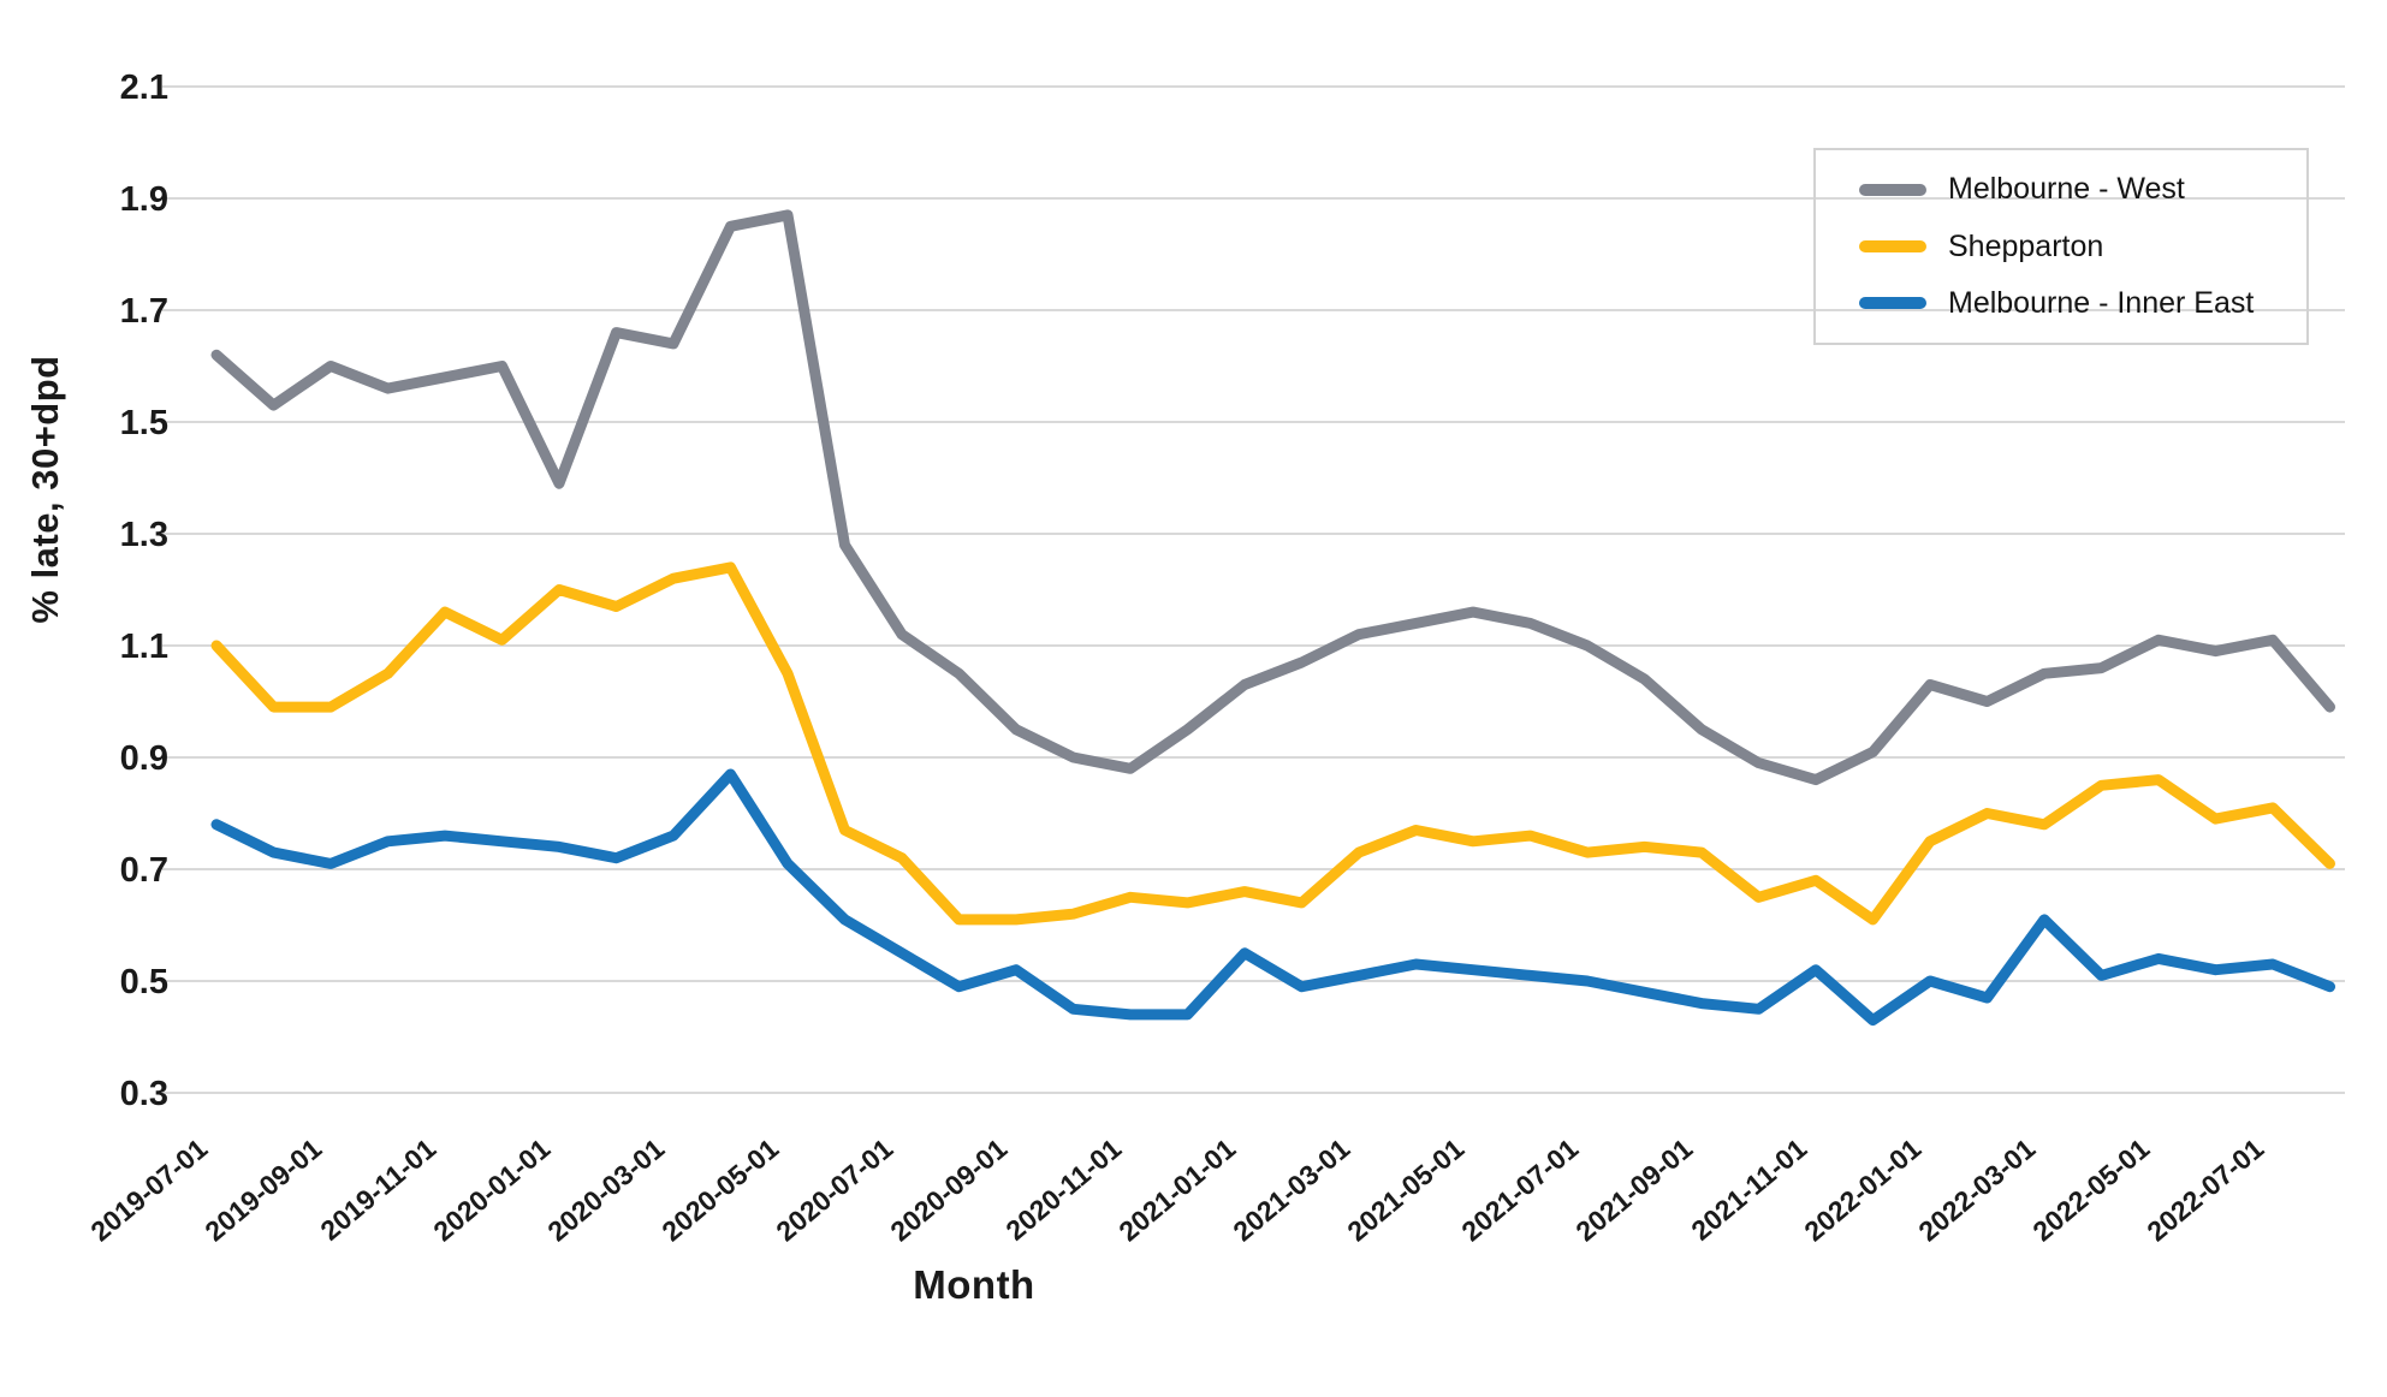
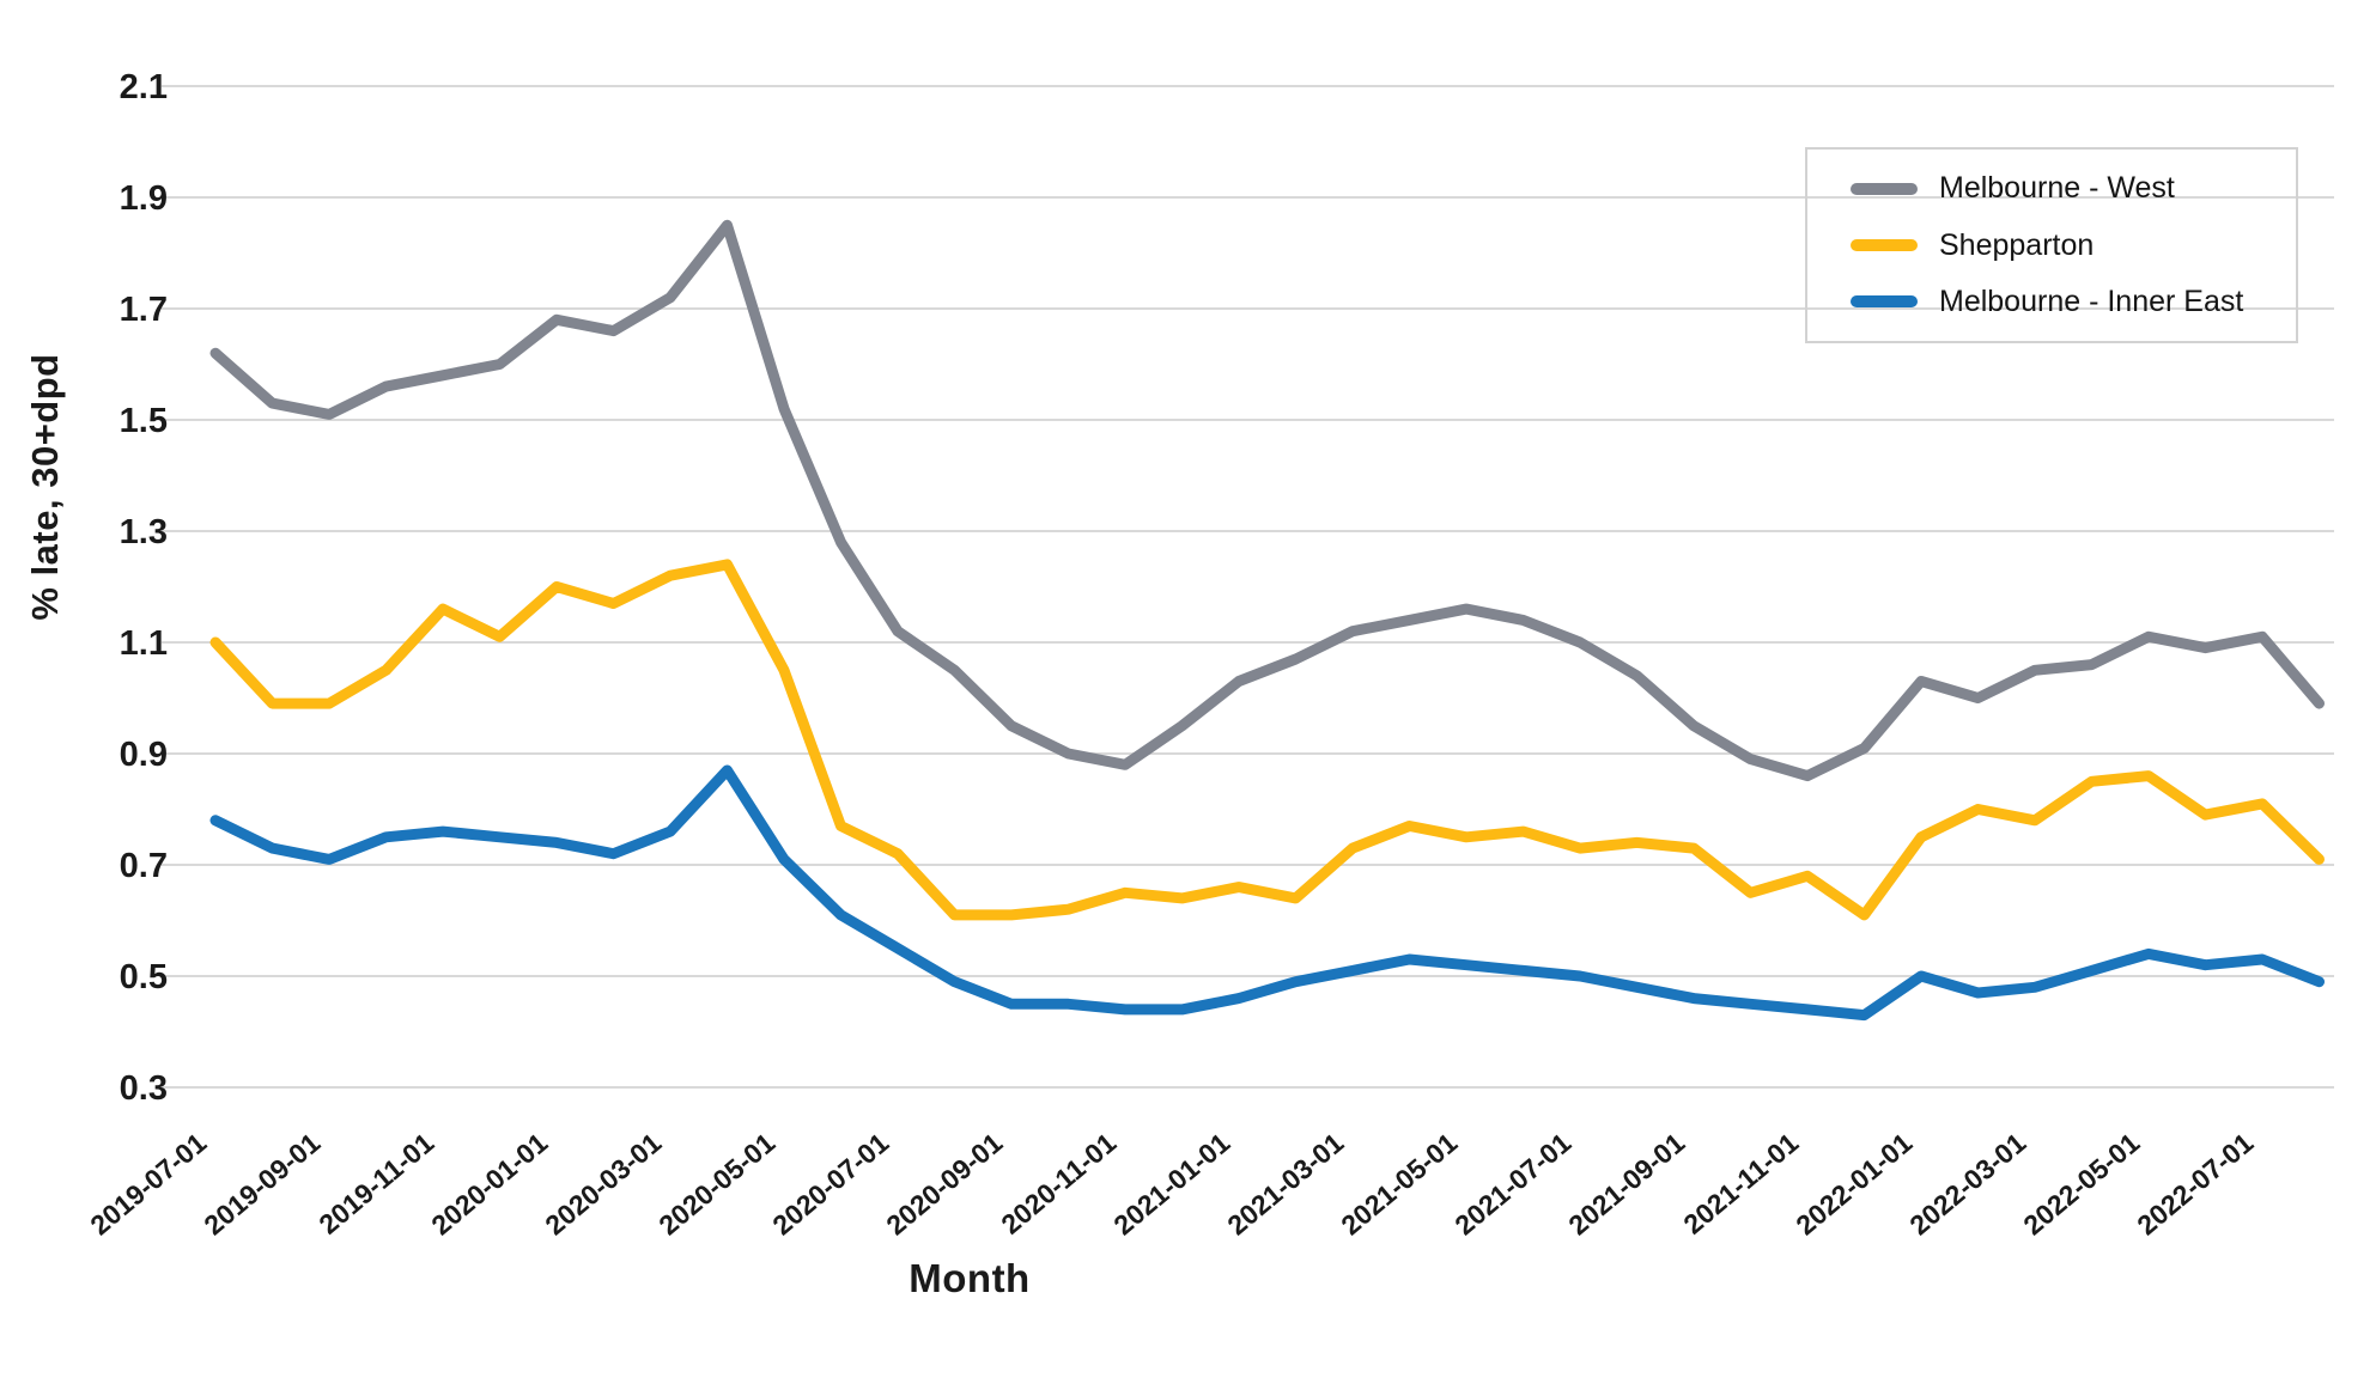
Melbourne - West/2019-09-01: 1.60 -> 1.51
Melbourne - West/2020-01-01: 1.39 -> 1.68
Melbourne - West/2020-03-01: 1.64 -> 1.72
Melbourne - West/2020-05-01: 1.87 -> 1.52
Melbourne - Inner East/2020-09-01: 0.52 -> 0.45
Melbourne - Inner East/2021-01-01: 0.55 -> 0.46
Melbourne - Inner East/2021-11-01: 0.52 -> 0.44
Melbourne - Inner East/2022-03-01: 0.61 -> 0.48
